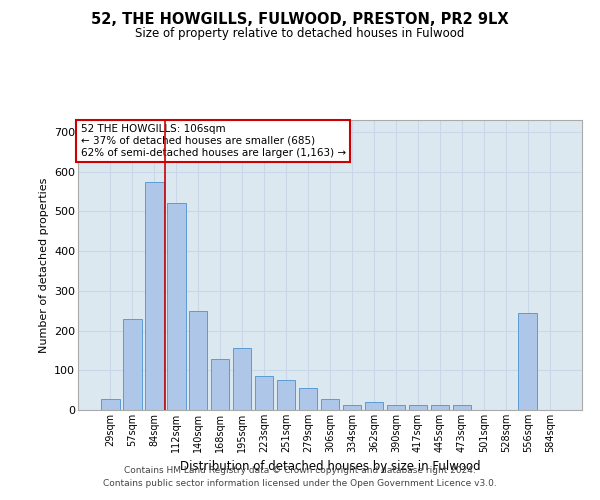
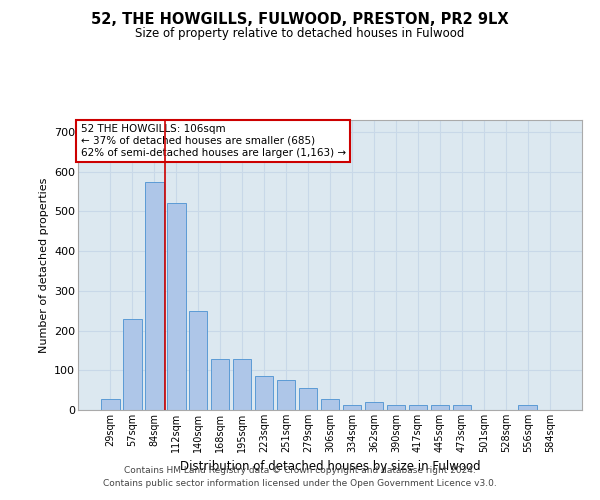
195sqm: 155 -> 128
556sqm: 245 -> 13
